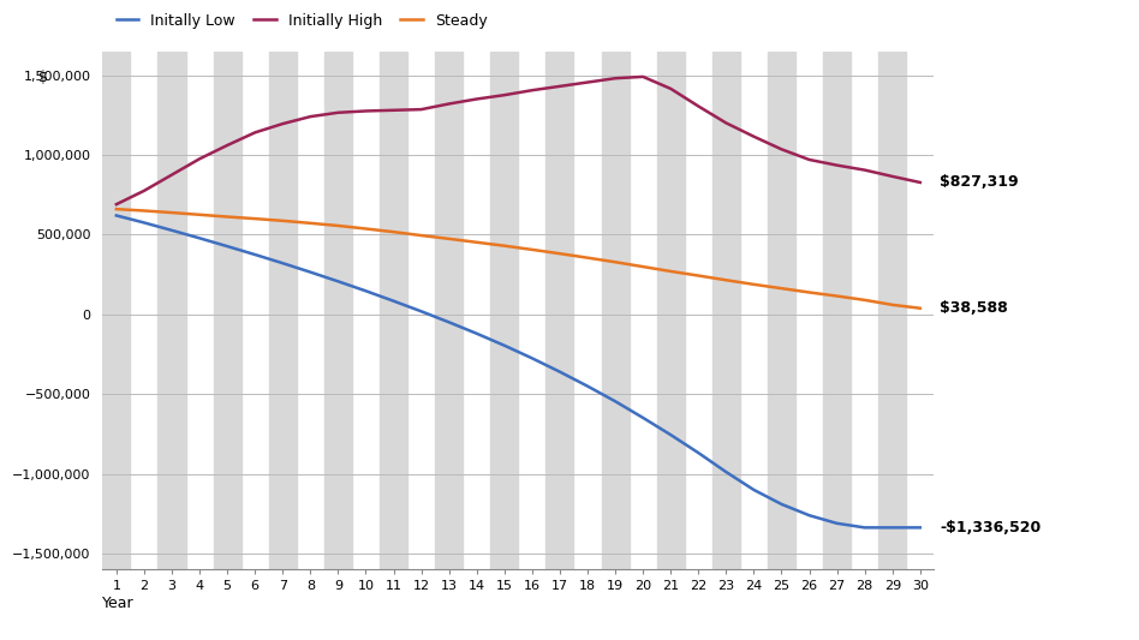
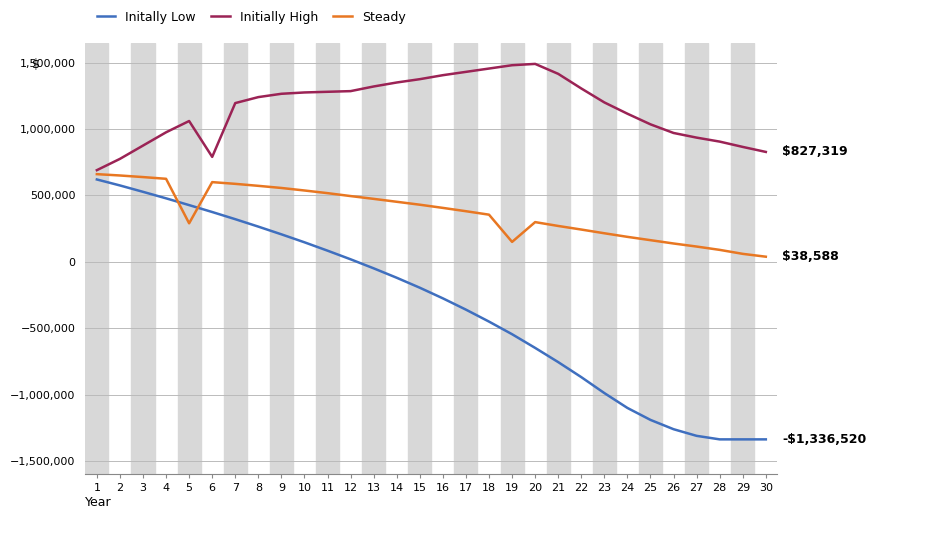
Steady/5: 610,000 -> 290,000
Initially High/6: 1,140,000 -> 790,000
Steady/19: 330,000 -> 150,000
